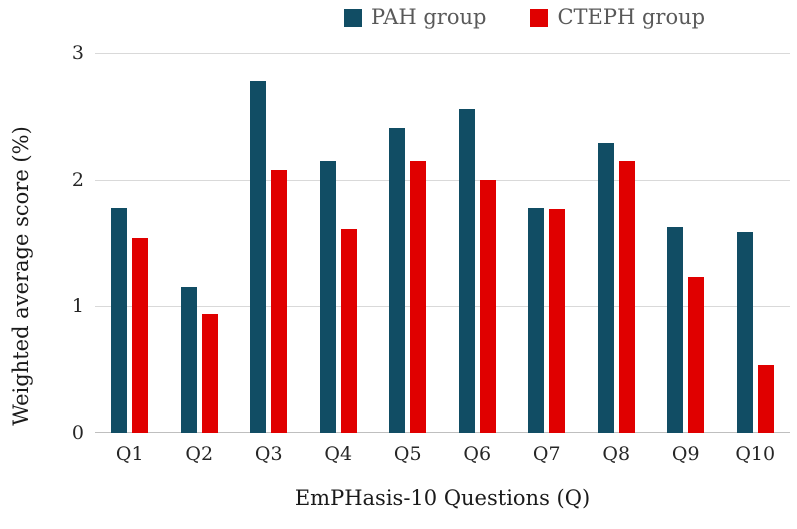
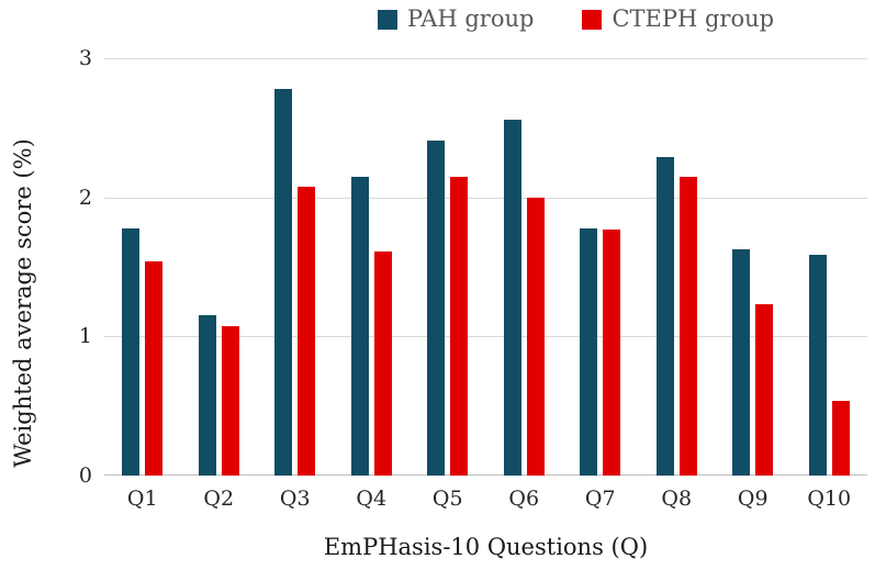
CTEPH group/Q2: 0.94 -> 1.07
